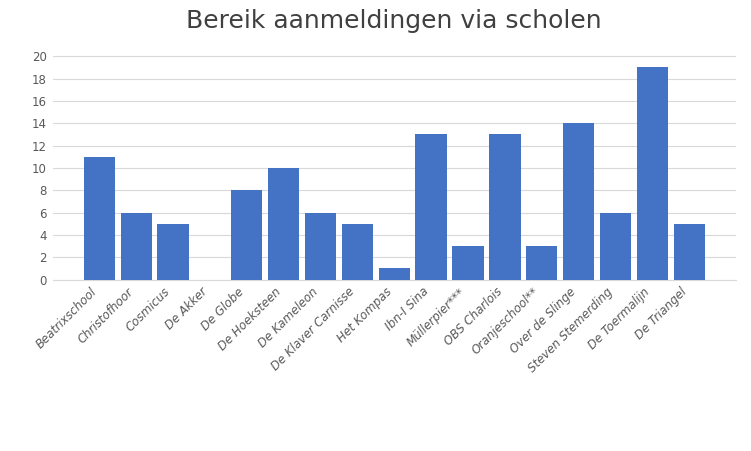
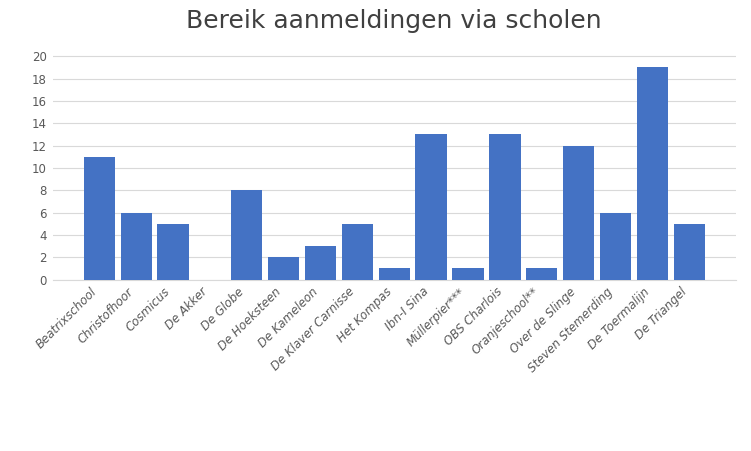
De Hoeksteen: 10 -> 2
De Kameleon: 6 -> 3
Müllerpier***: 3 -> 1
Oranjeschool**: 3 -> 1
Over de Slinge: 14 -> 12
